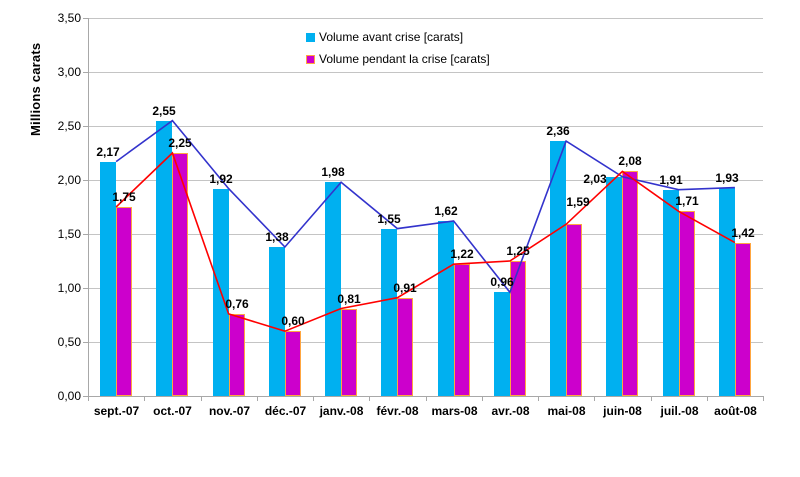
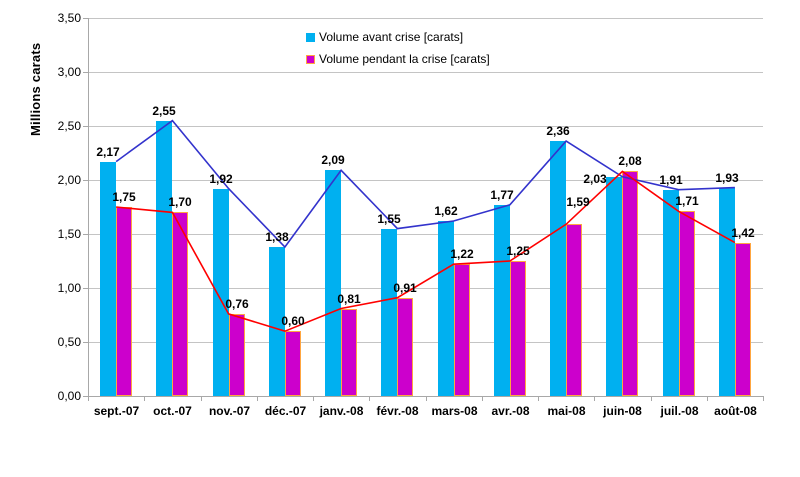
Volume pendant la crise [carats]/oct.-07: 2,25 -> 1,70
Volume avant crise [carats]/janv.-08: 1,98 -> 2,09
Volume avant crise [carats]/avr.-08: 0,96 -> 1,77
